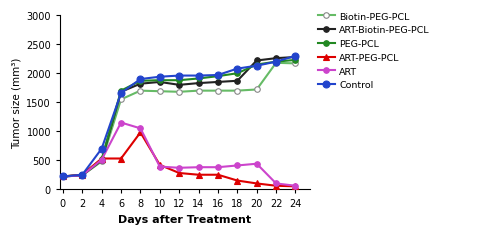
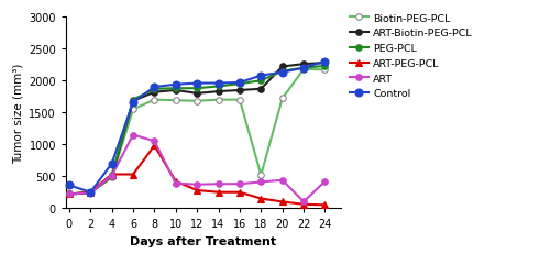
Control/0: 220 -> 360
Biotin-PEG-PCL/18: 1700 -> 520
ART/24: 60 -> 420
